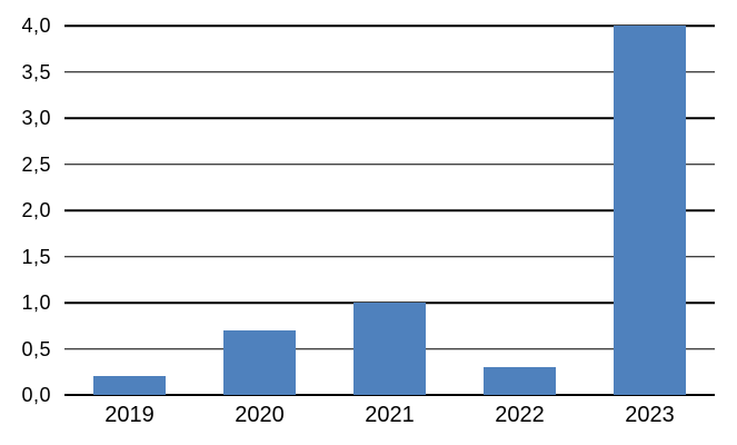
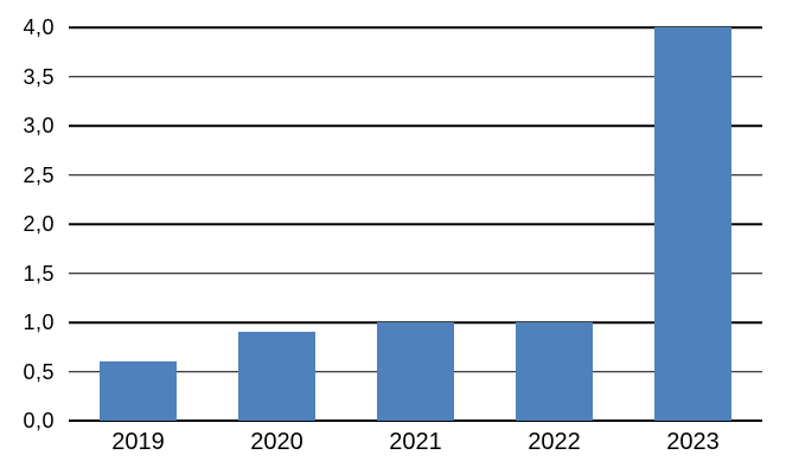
2019: 0,2 -> 0,6
2020: 0,7 -> 0,9
2022: 0,3 -> 1,0
